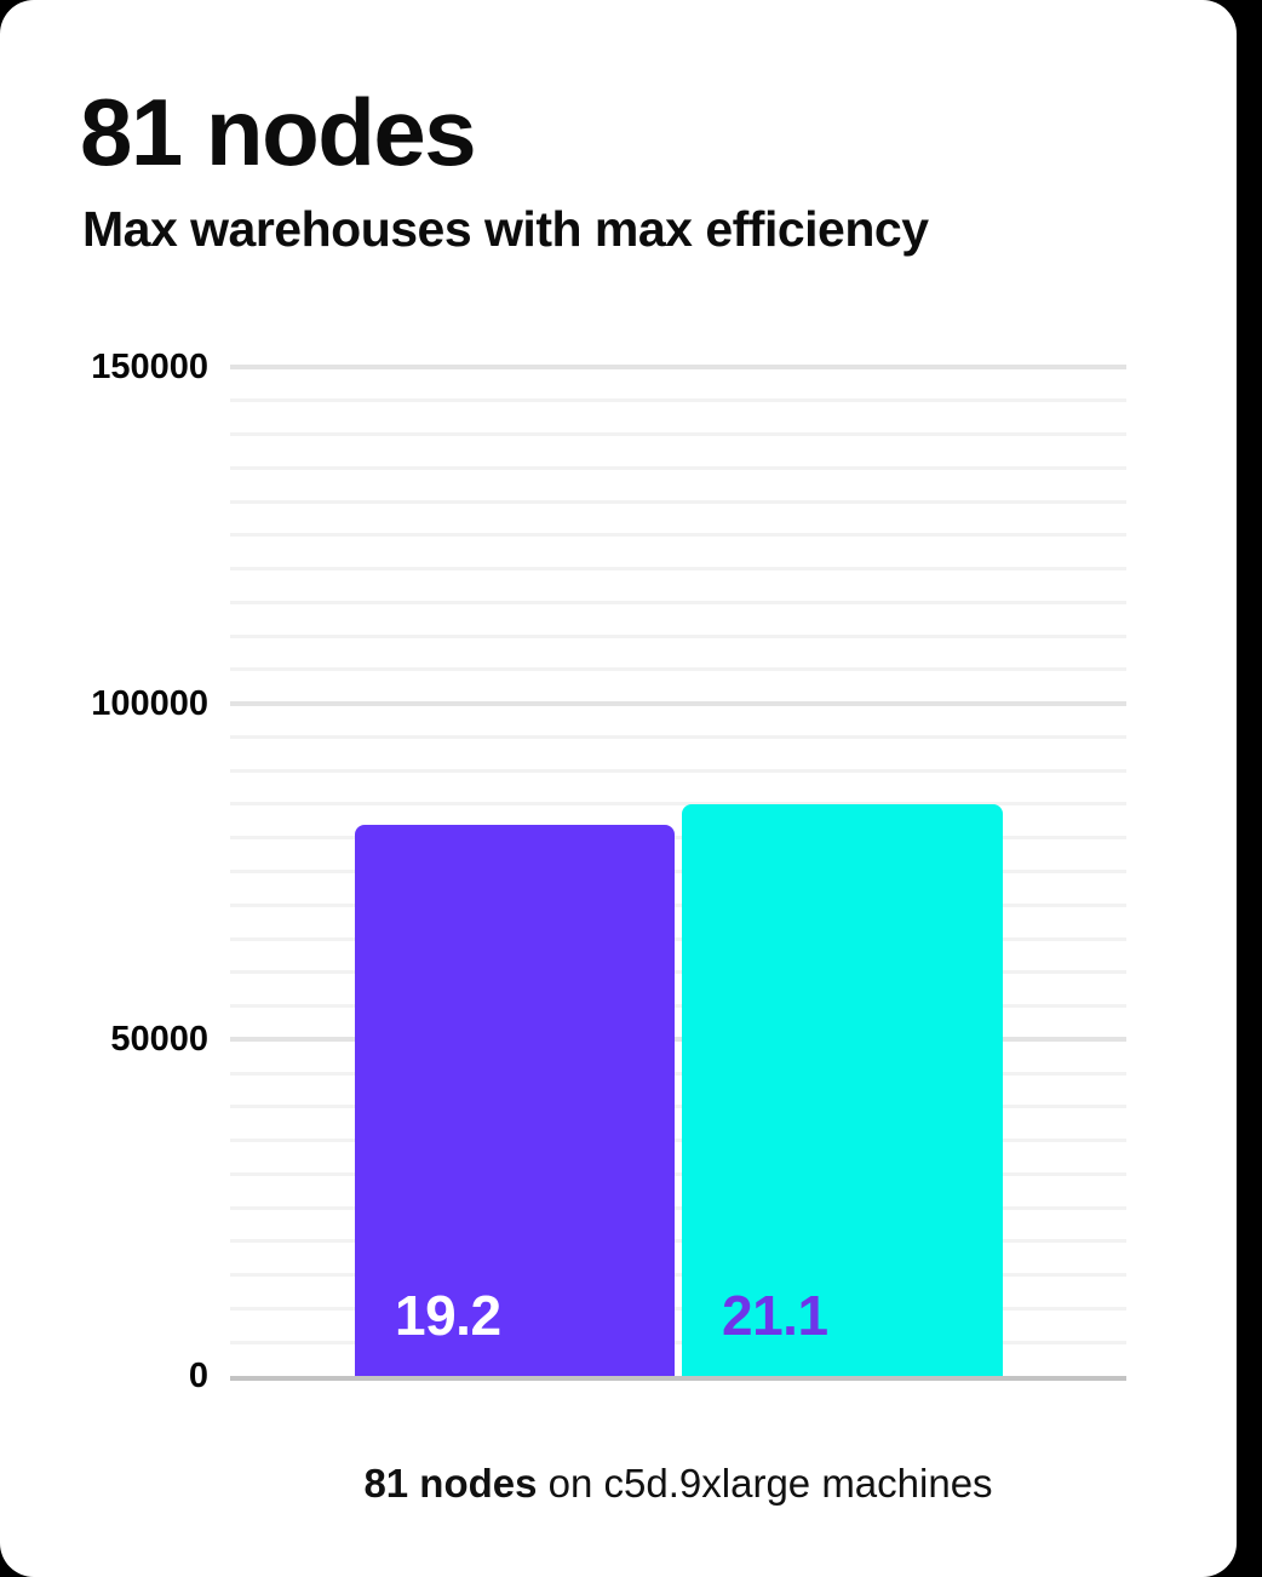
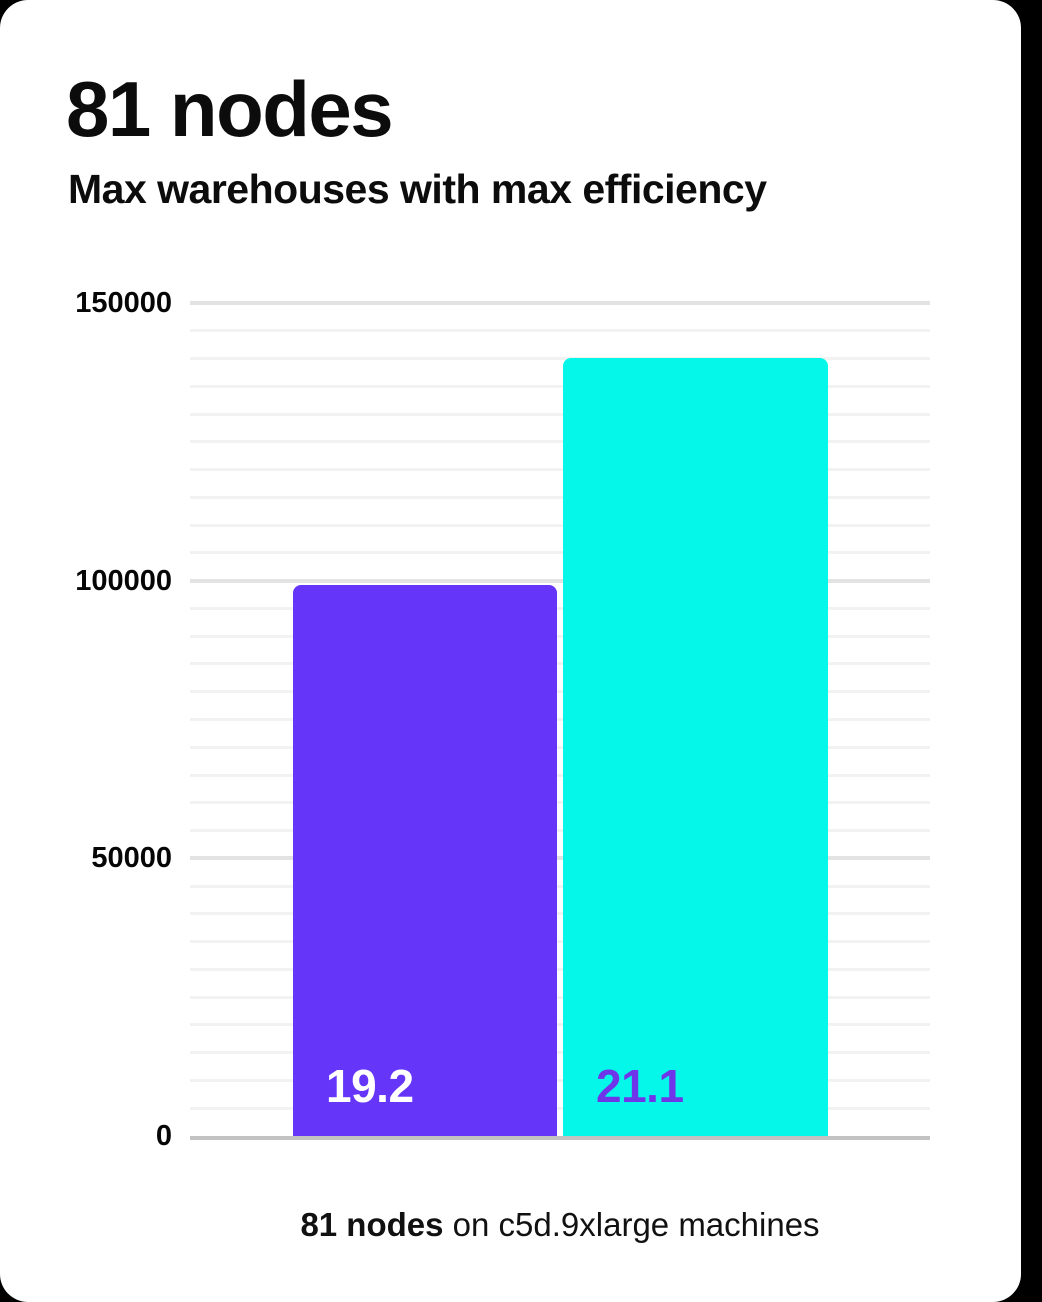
19.2: 82000 -> 99000
21.1: 85000 -> 140000
